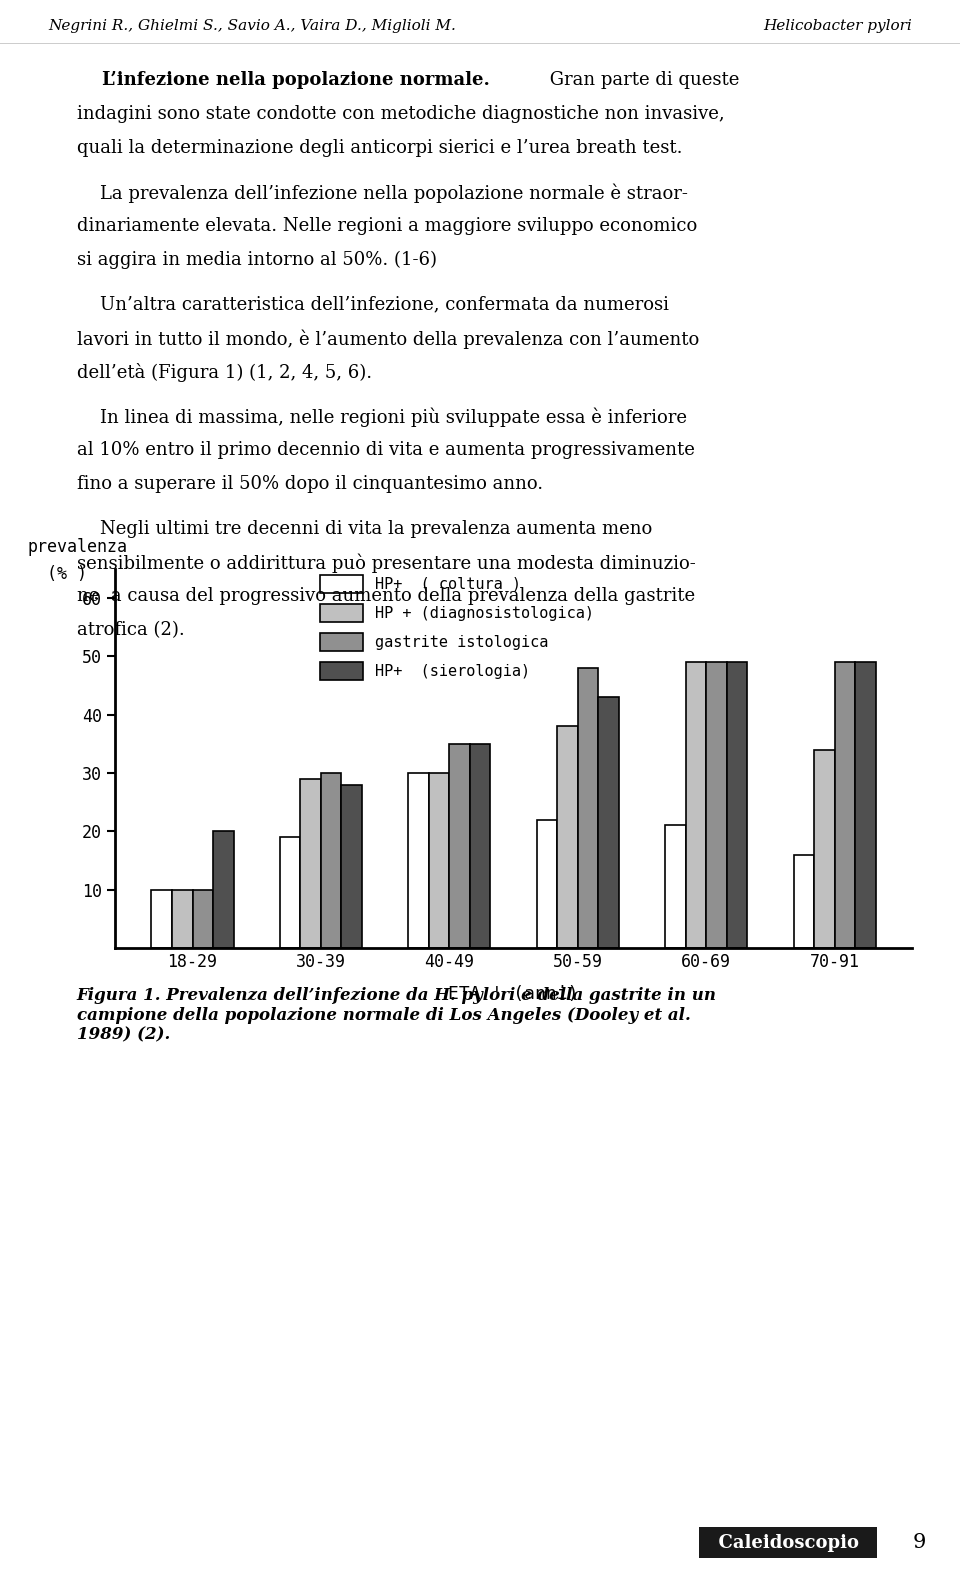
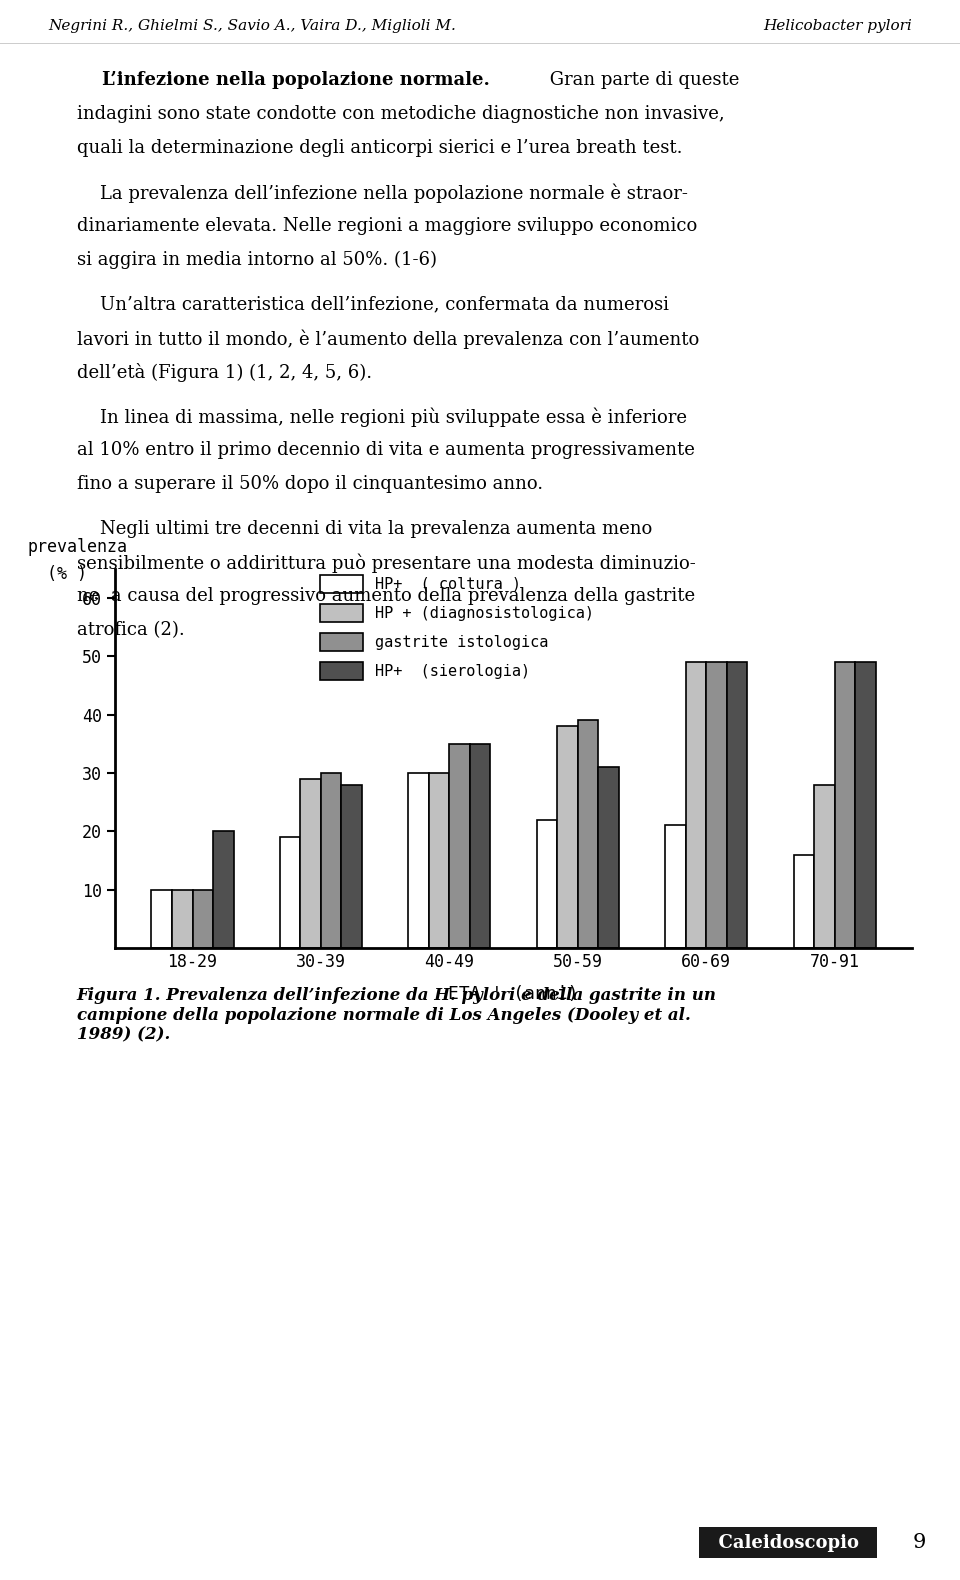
gastrite istologica/50-59: 48 -> 39
HP+ (sierologia)/50-59: 43 -> 31
HP + (diagnosistologica)/70-91: 34 -> 28
